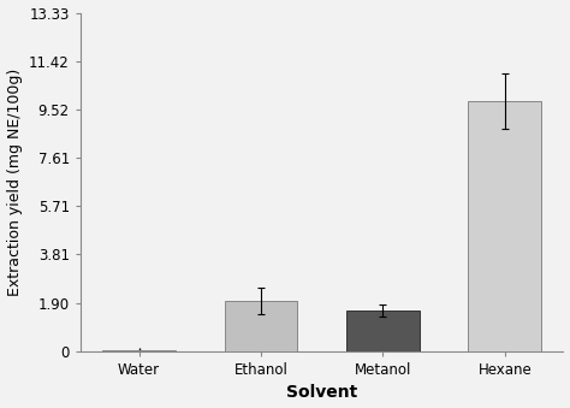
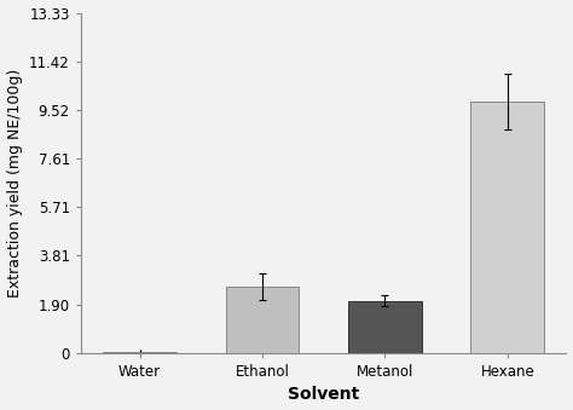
Ethanol: 2.00 -> 2.62
Metanol: 1.60 -> 2.05
